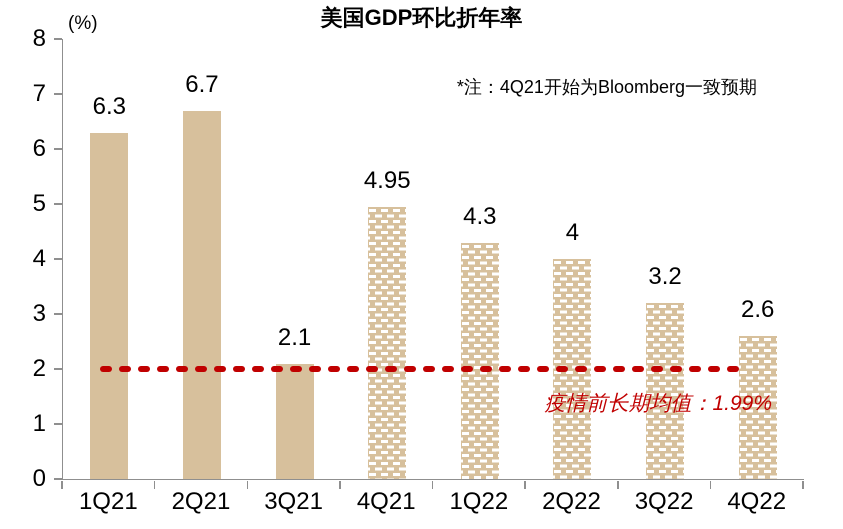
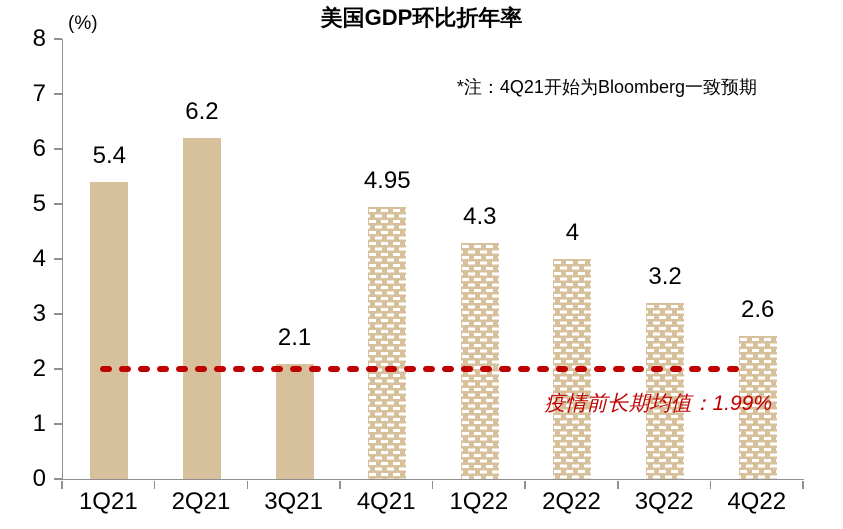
1Q21: 6.3 -> 5.4
2Q21: 6.7 -> 6.2
